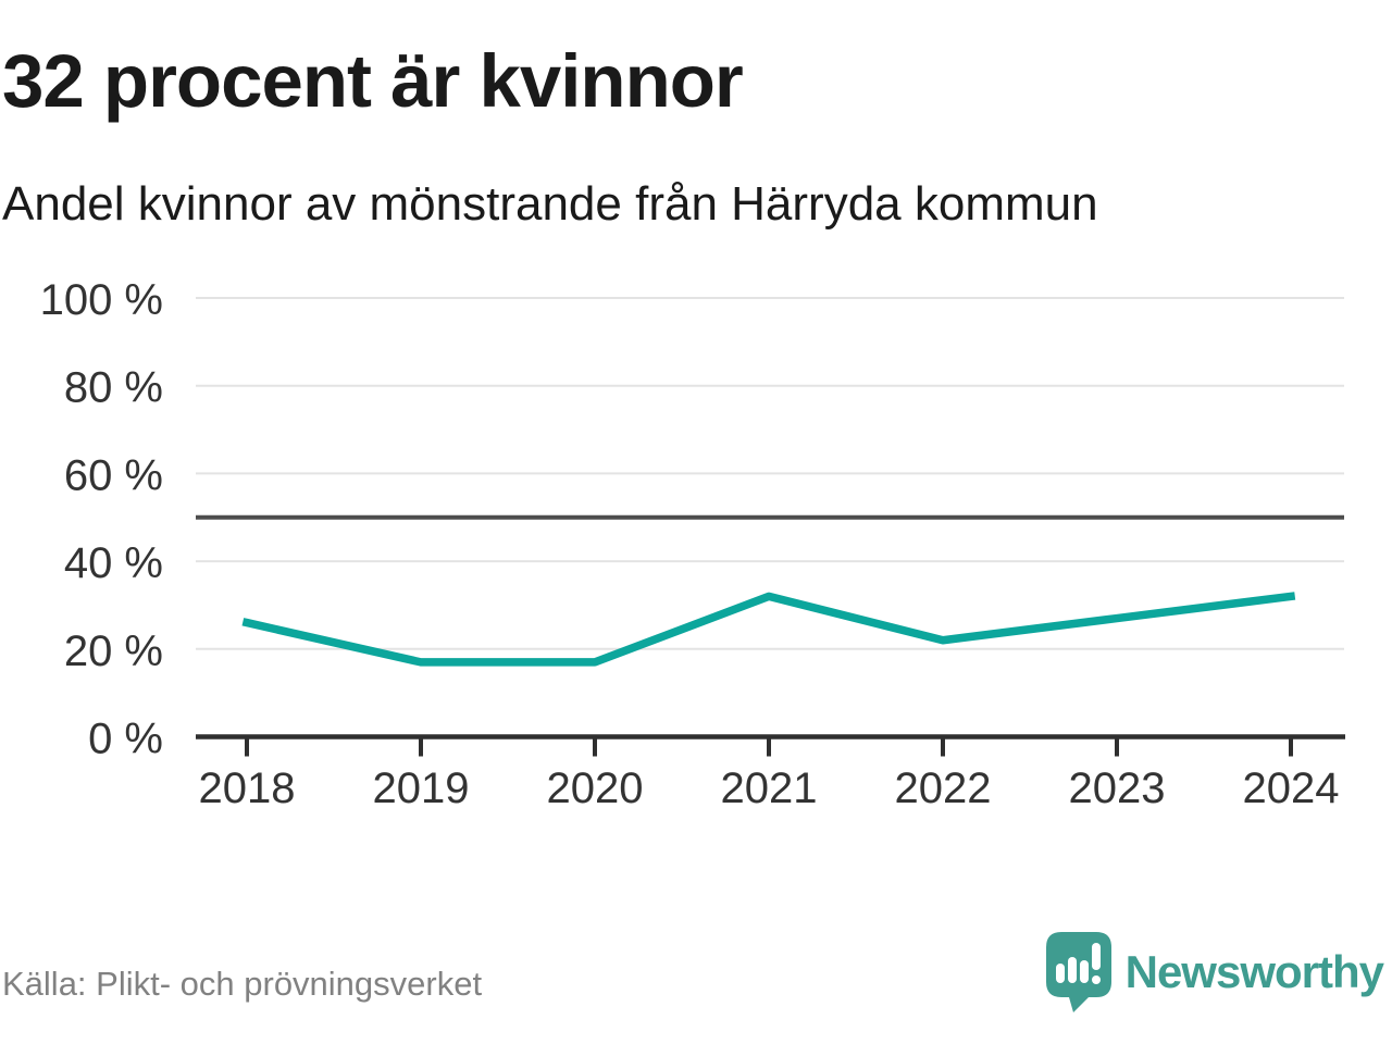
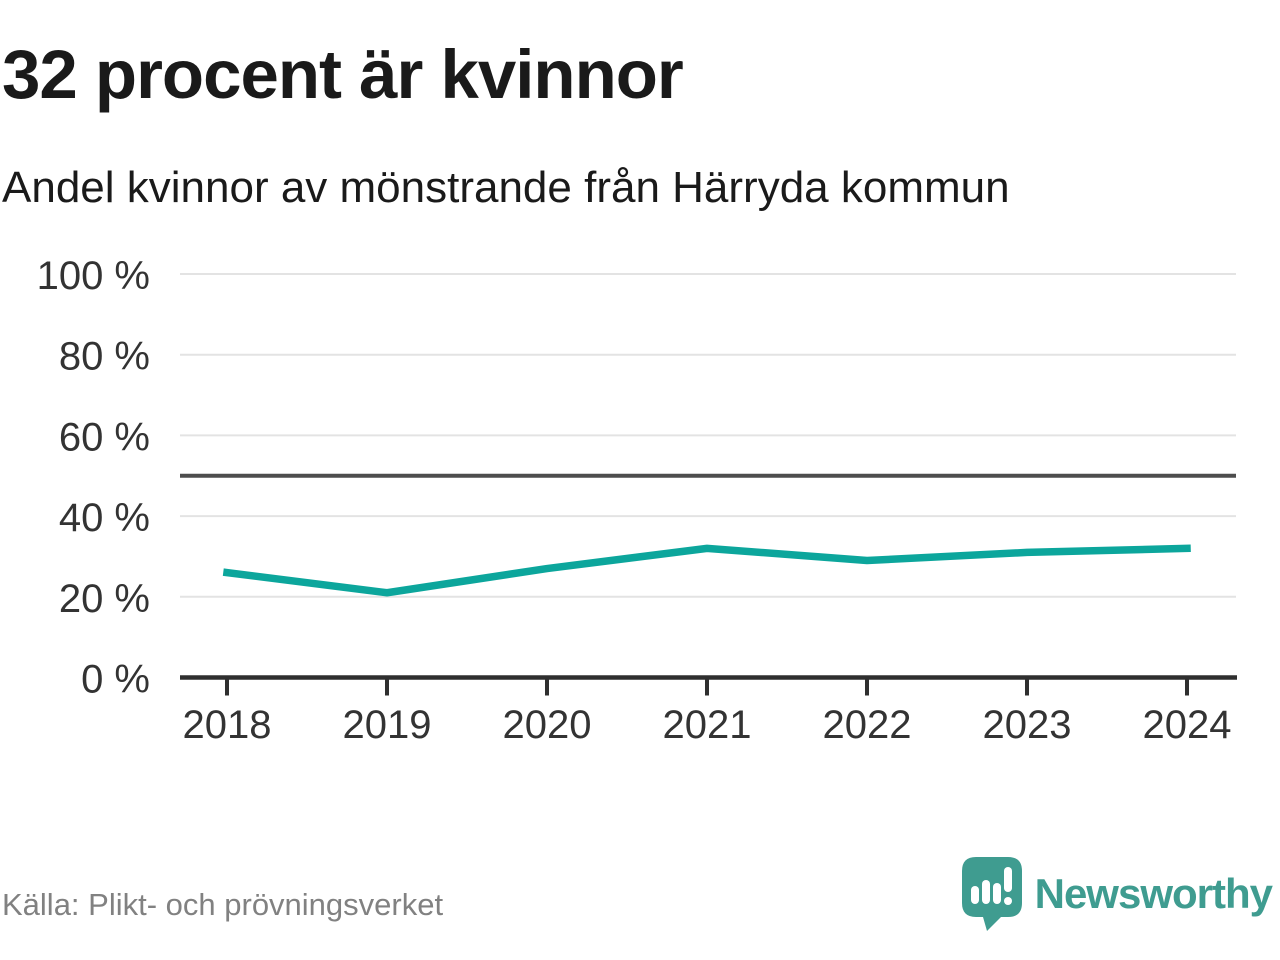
2019: 17% -> 21%
2020: 17% -> 27%
2022: 22% -> 29%
2023: 27% -> 31%
